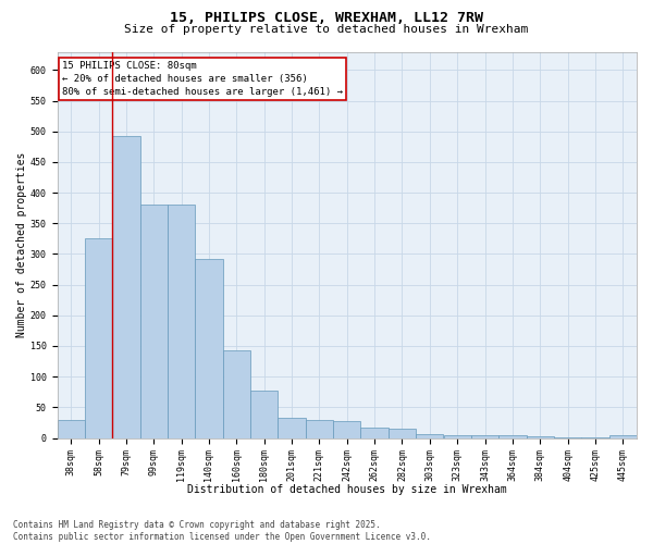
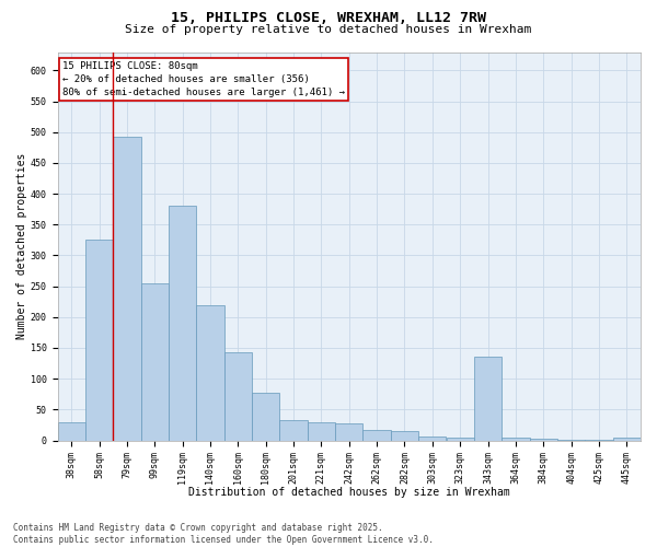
99sqm: 380 -> 254
140sqm: 292 -> 220
343sqm: 4 -> 136
